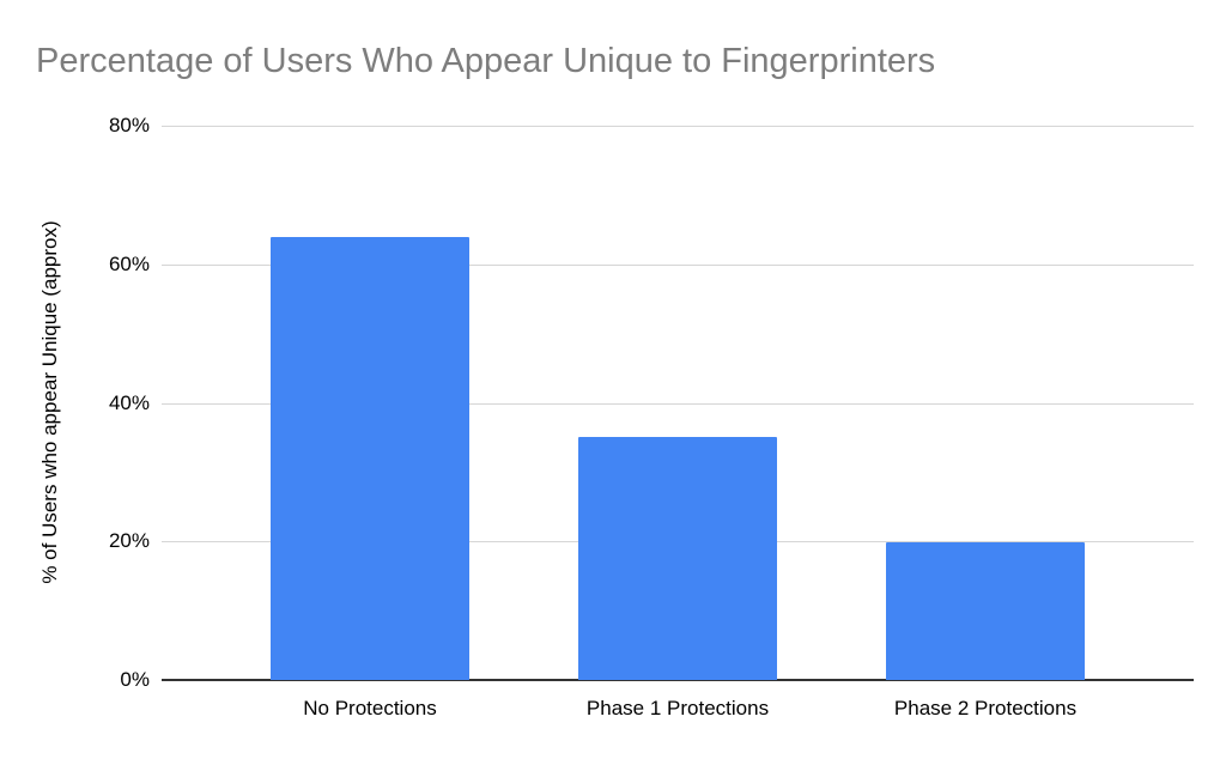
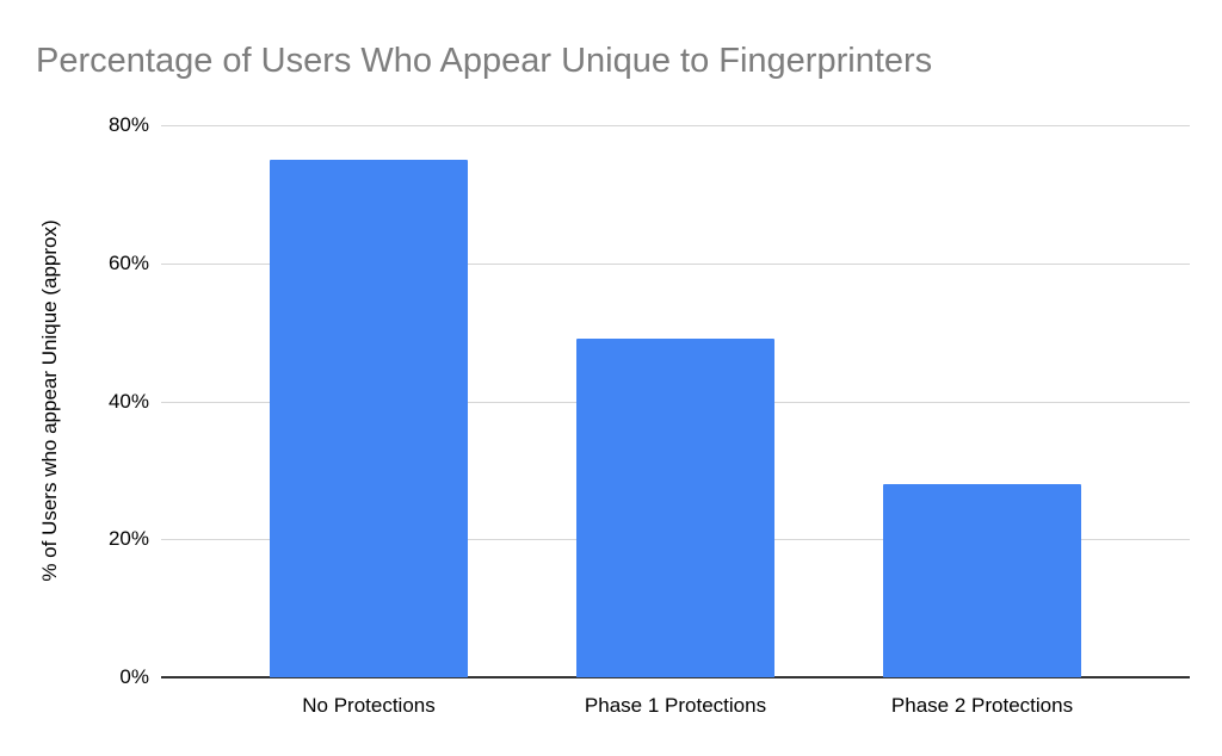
No Protections: 64% -> 75%
Phase 1 Protections: 35% -> 49%
Phase 2 Protections: 20% -> 28%
